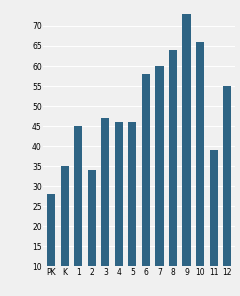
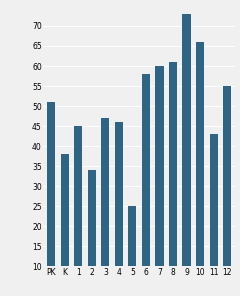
PK: 28 -> 51
K: 35 -> 38
5: 46 -> 25
8: 64 -> 61
11: 39 -> 43
